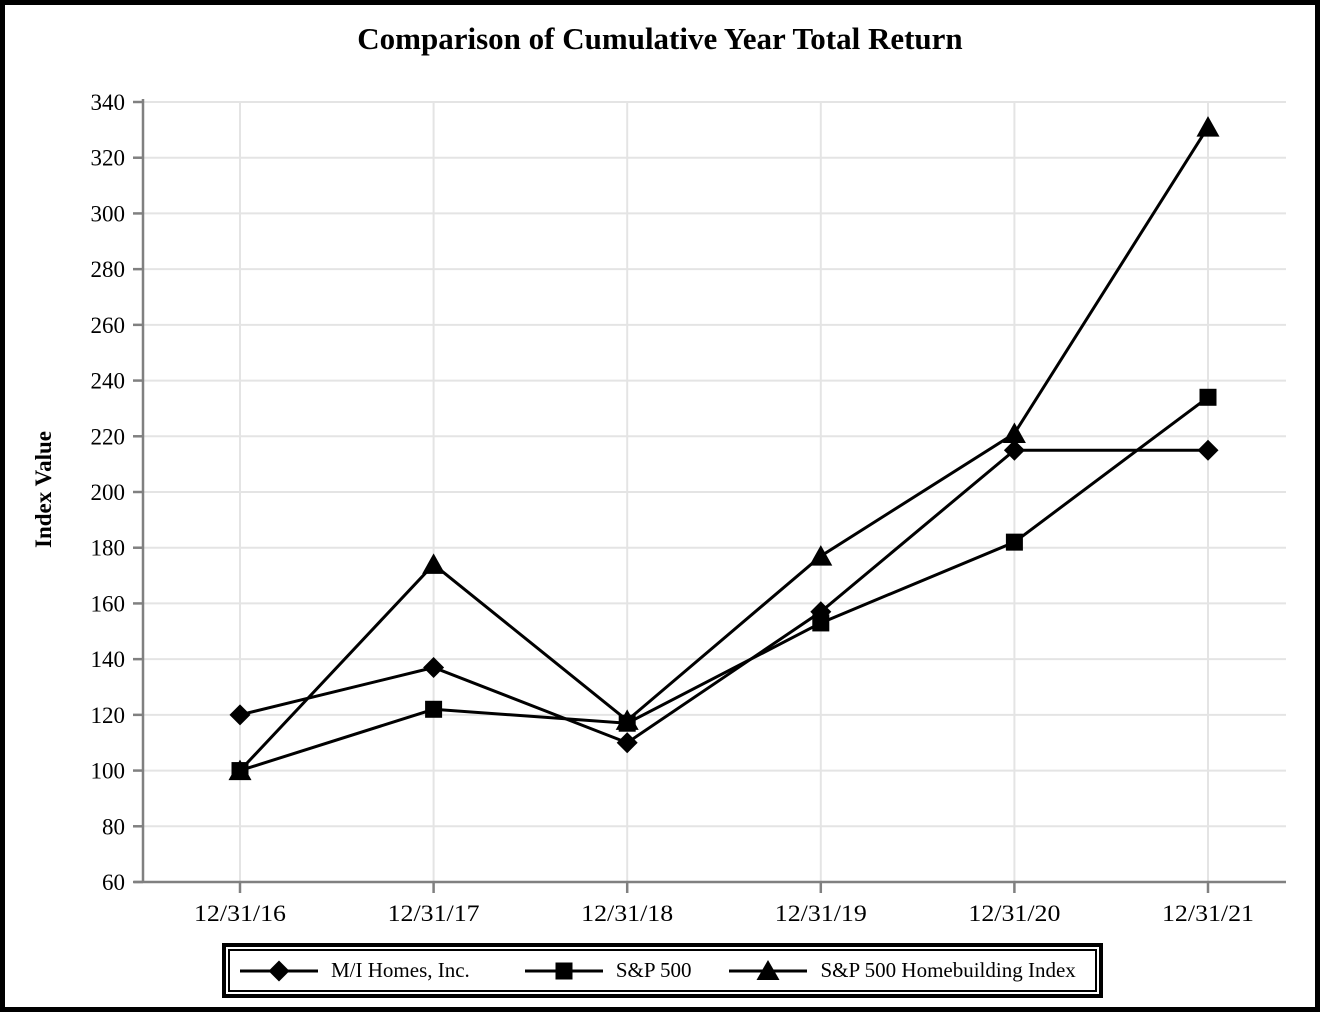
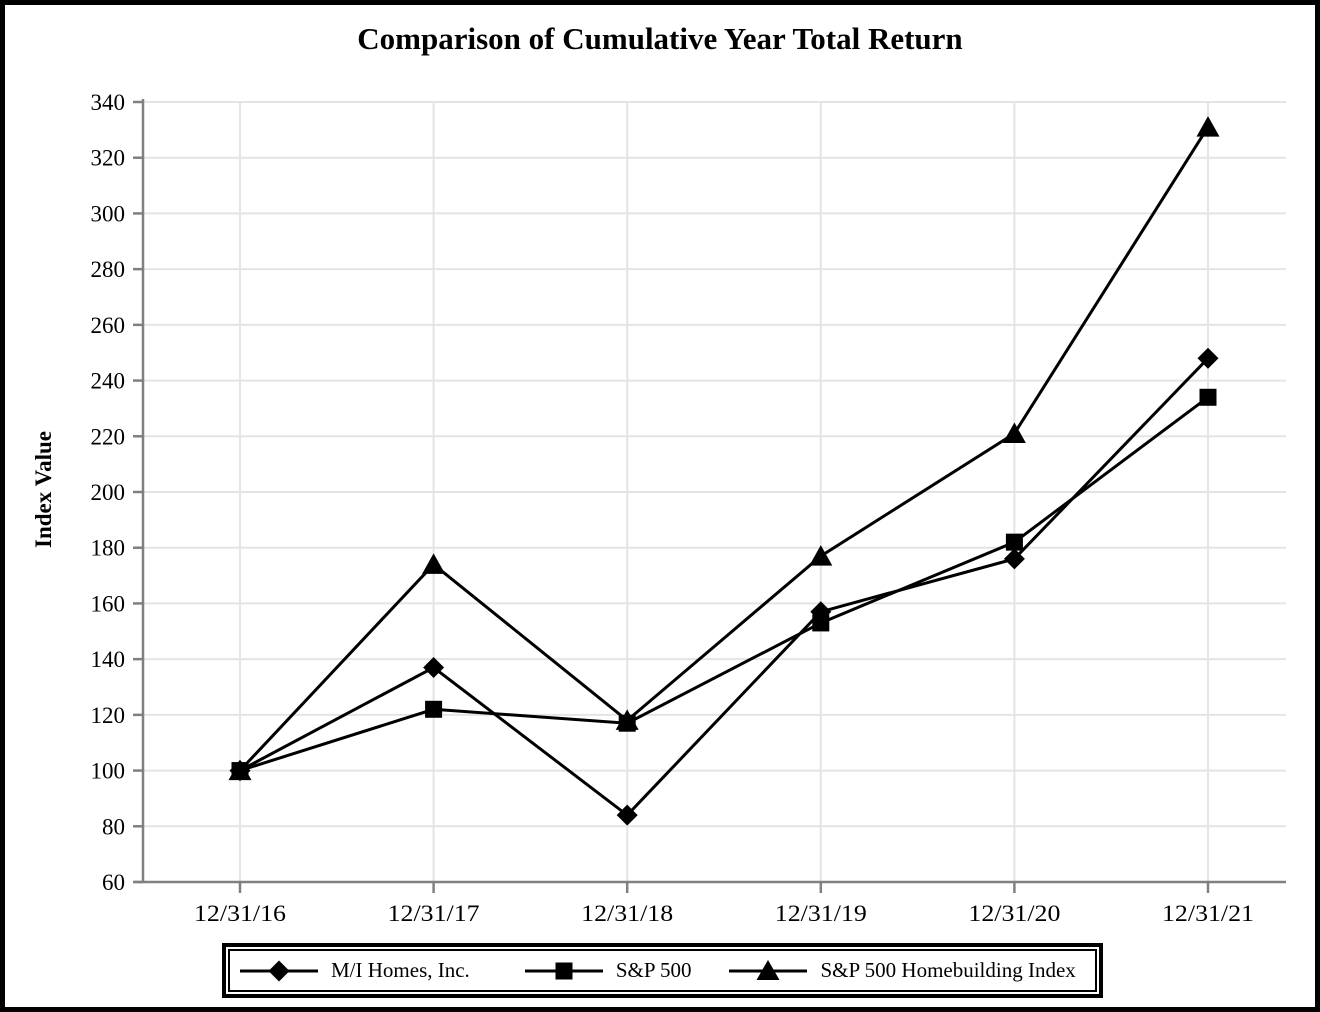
M/I Homes, Inc./12/31/16: 120 -> 100
M/I Homes, Inc./12/31/18: 110 -> 84
M/I Homes, Inc./12/31/20: 215 -> 176
M/I Homes, Inc./12/31/21: 215 -> 248
